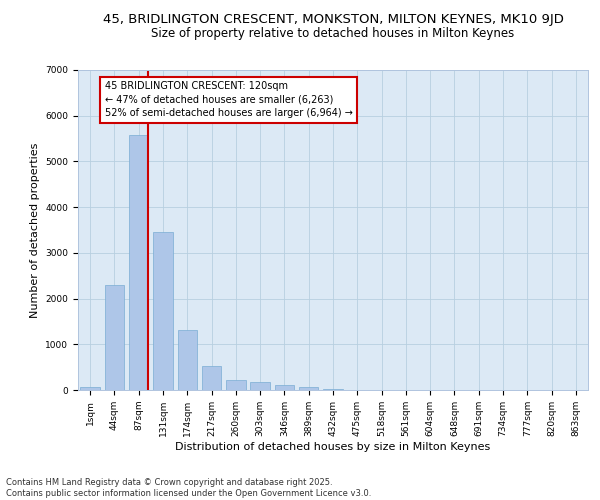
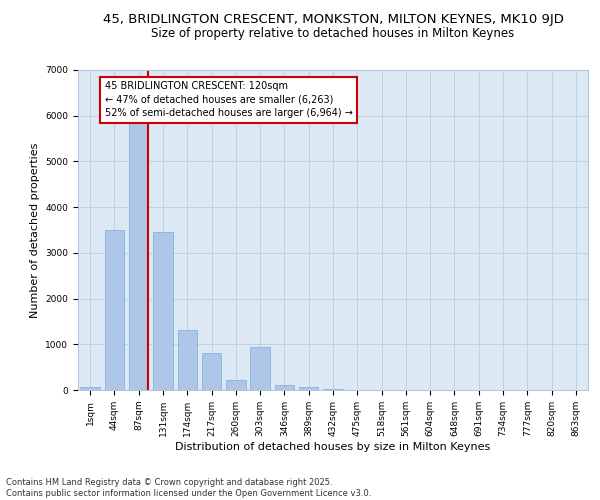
44sqm: 2300 -> 3500
87sqm: 5580 -> 5850
217sqm: 530 -> 800
303sqm: 180 -> 950
